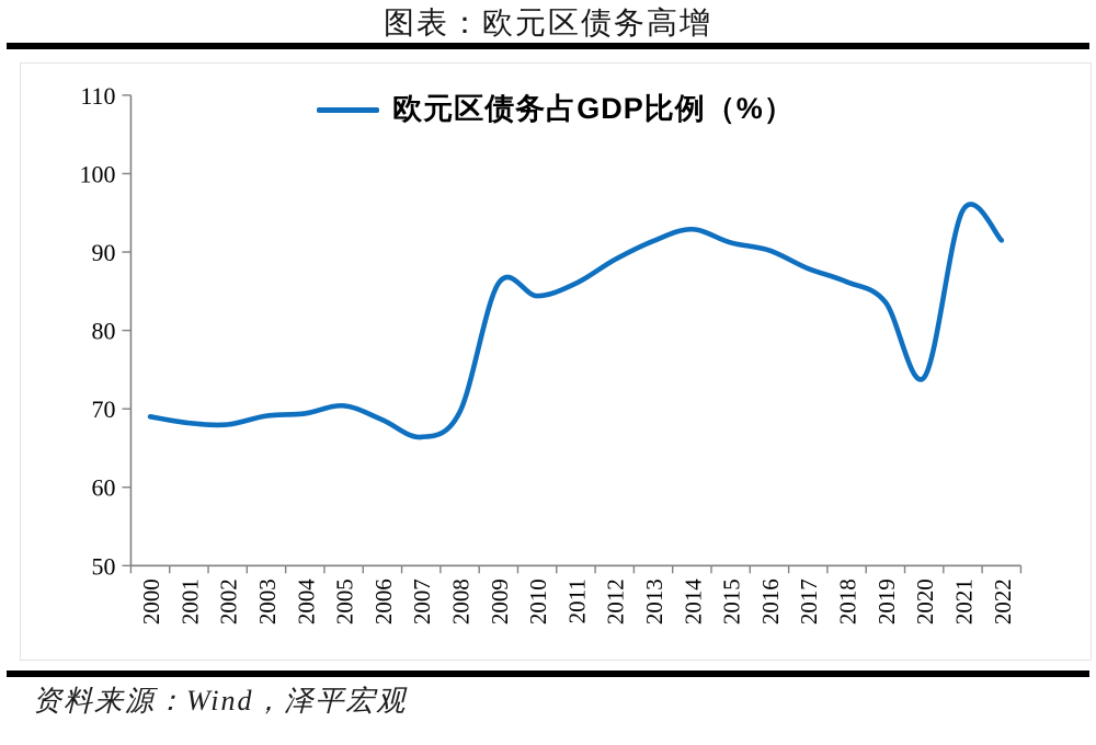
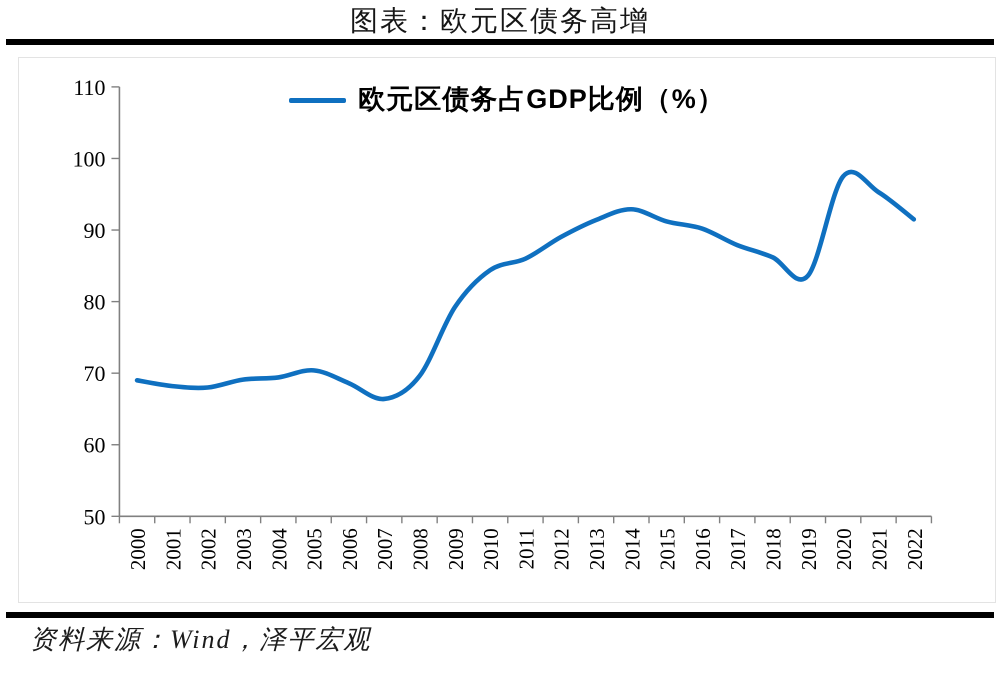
2009: 86 -> 79
2020: 74 -> 98
